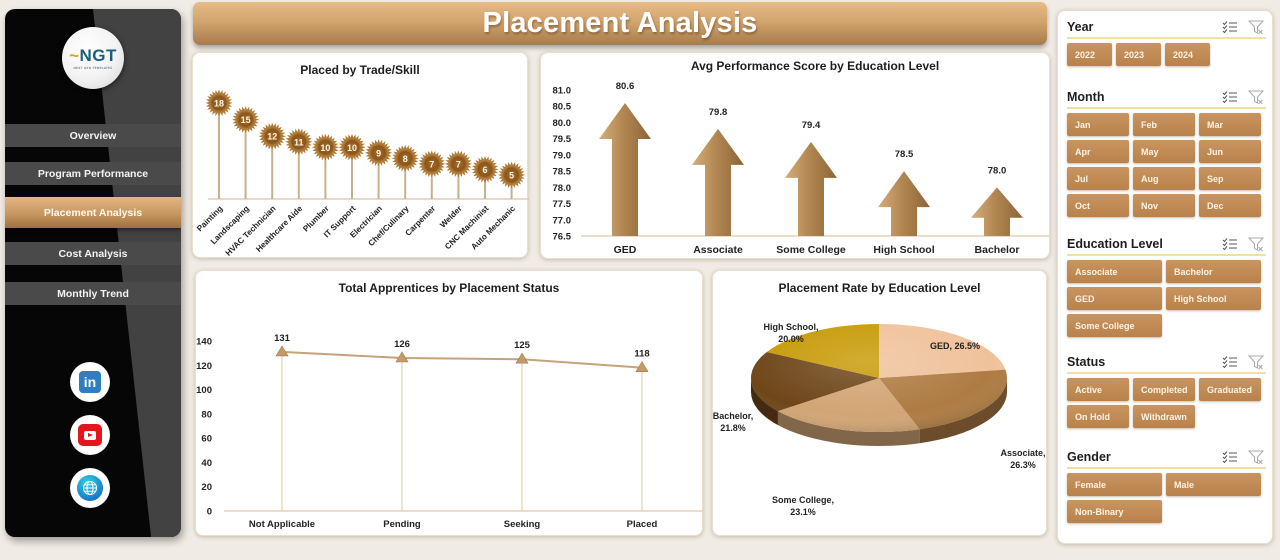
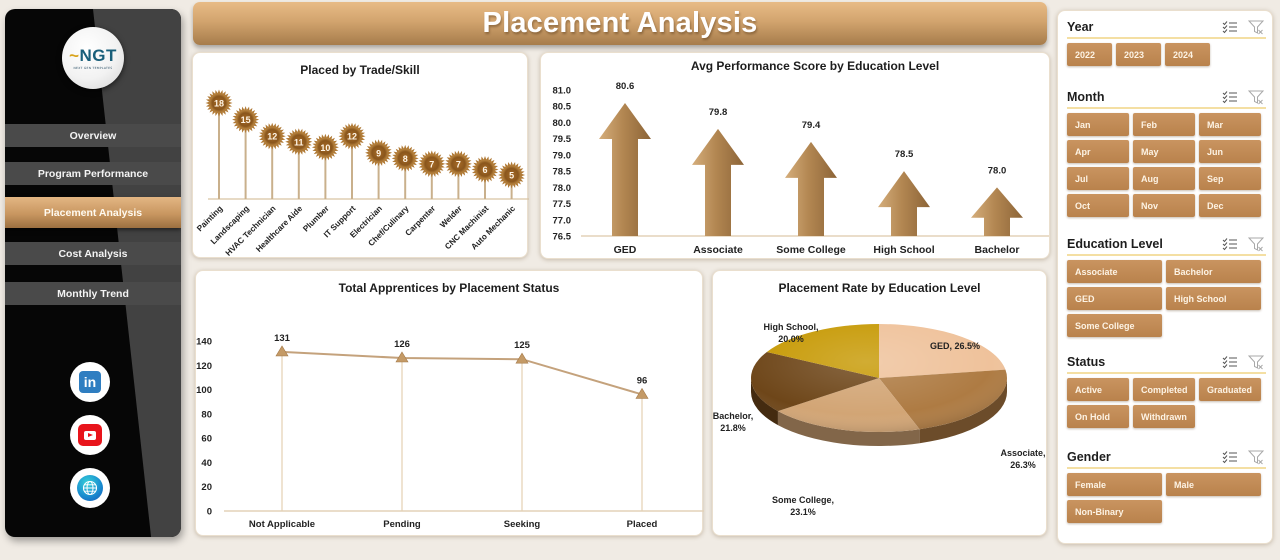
Placed by Trade/Skill/IT Support: 10 -> 12
Total Apprentices by Placement Status/Placed: 118 -> 96
